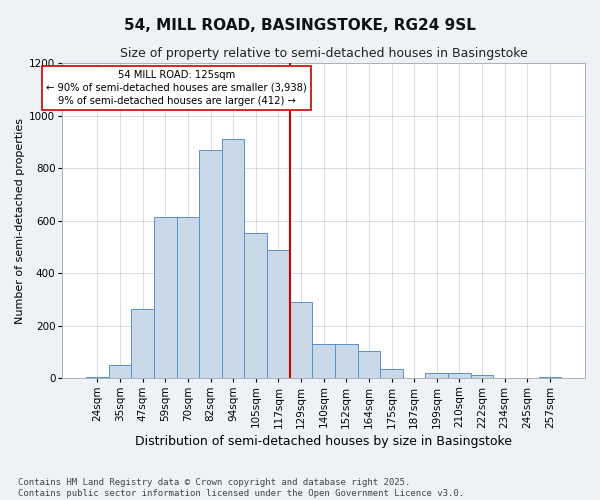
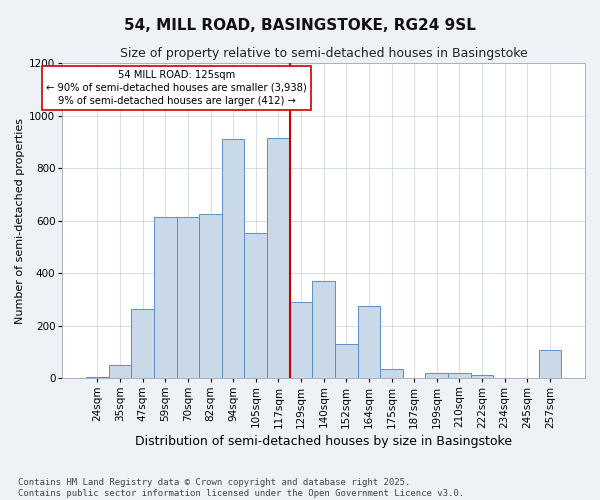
82sqm: 870 -> 625
117sqm: 490 -> 915
140sqm: 130 -> 370
164sqm: 105 -> 275
257sqm: 5 -> 110
